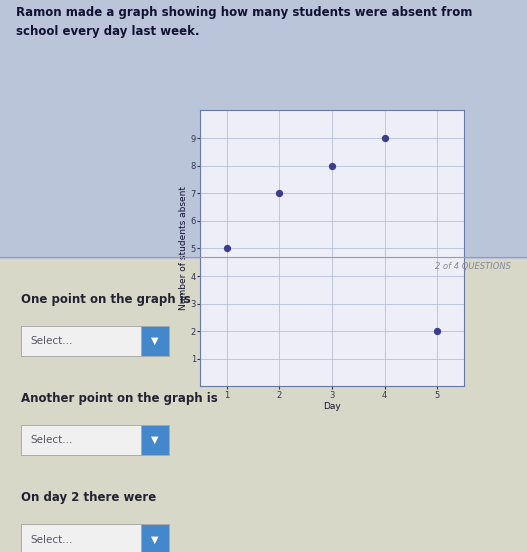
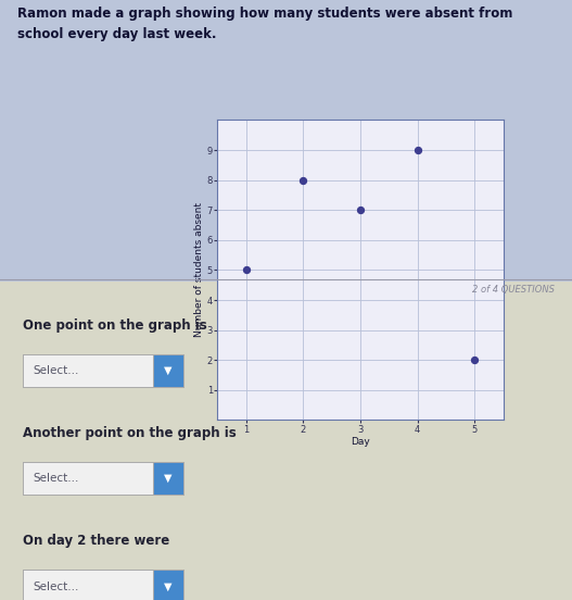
2: 7 -> 8
3: 8 -> 7
